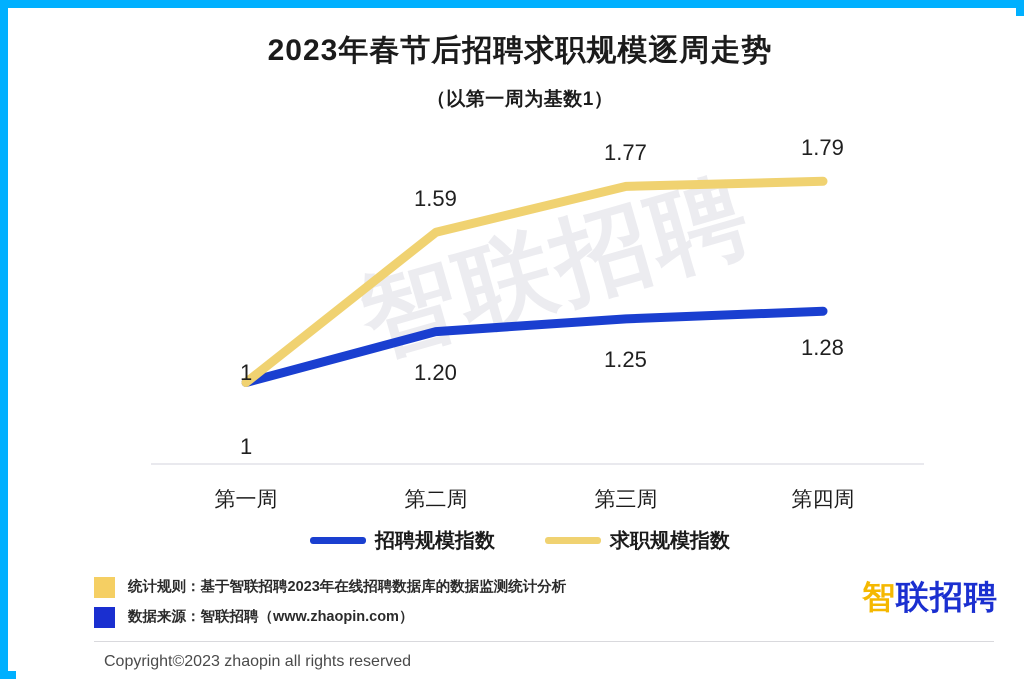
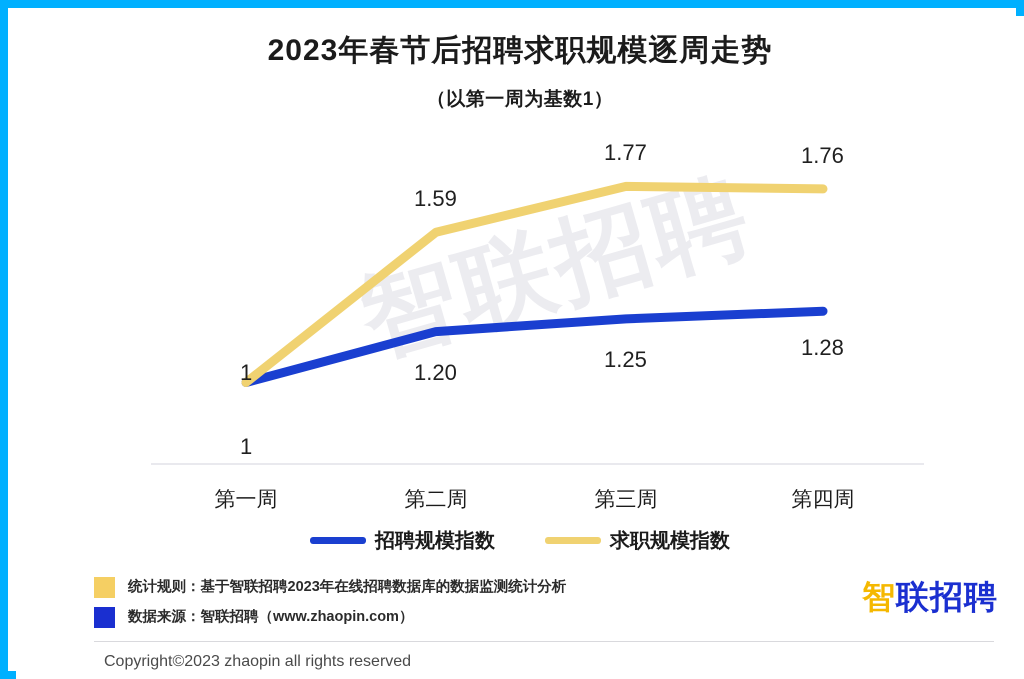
求职规模指数/第四周: 1.79 -> 1.76
